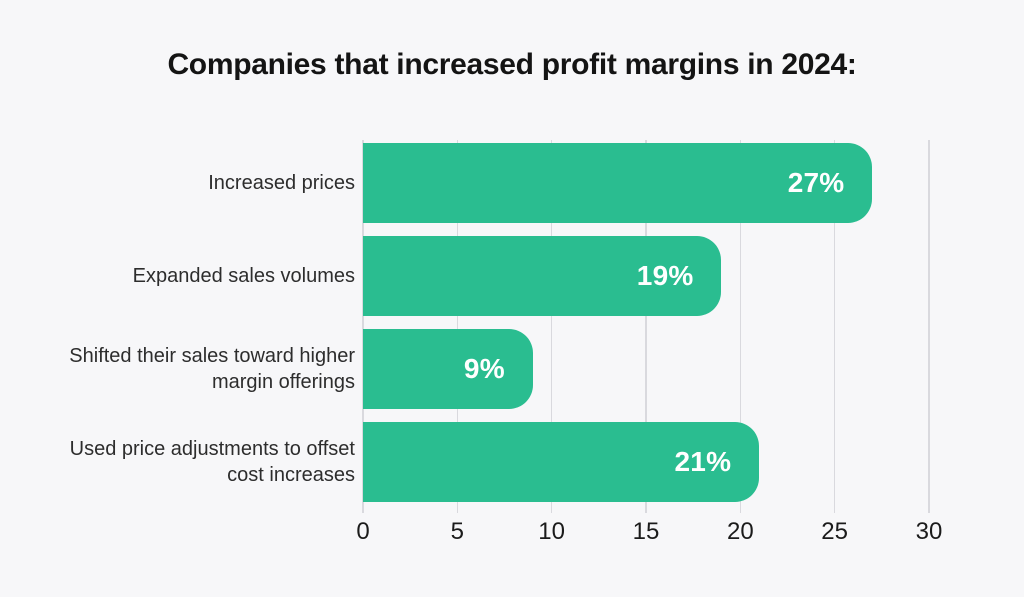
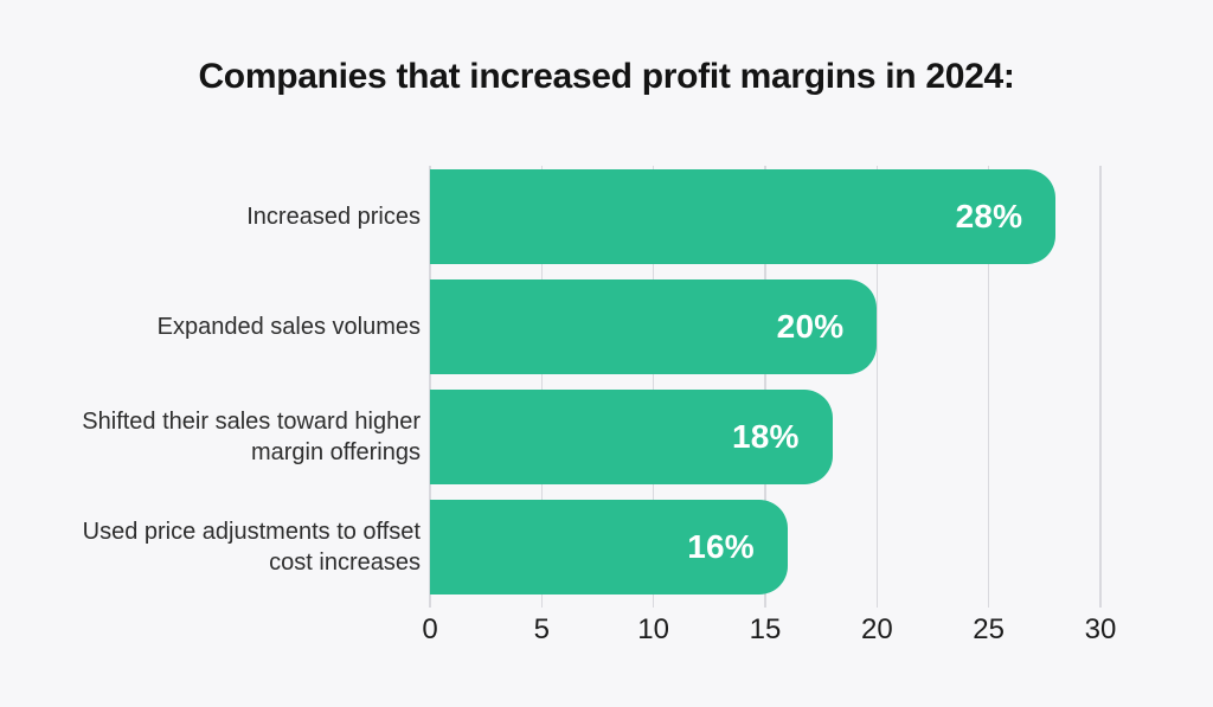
Increased prices: 27% -> 28%
Expanded sales volumes: 19% -> 20%
Shifted their sales toward higher margin offerings: 9% -> 18%
Used price adjustments to offset cost increases: 21% -> 16%
